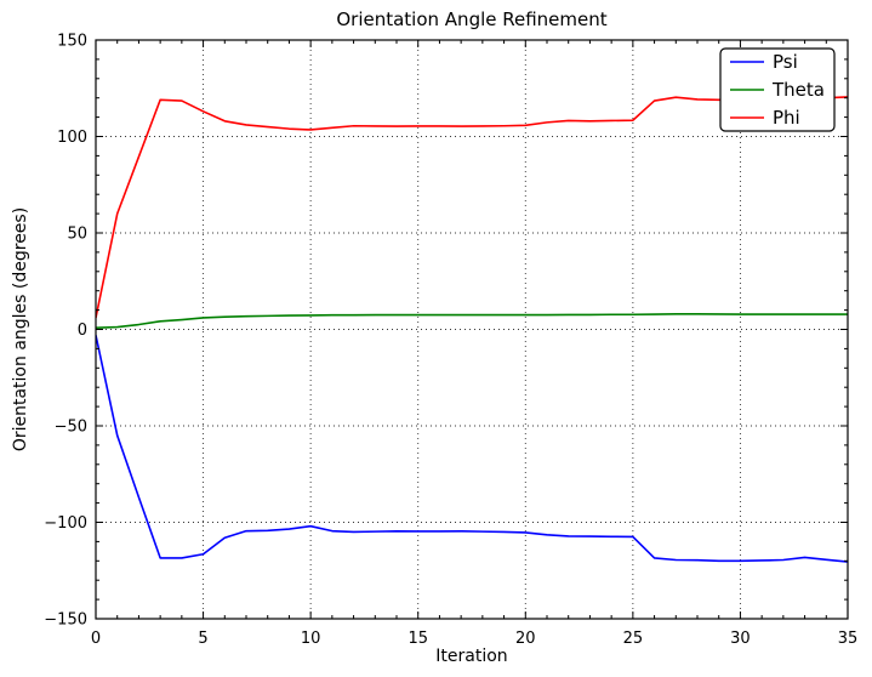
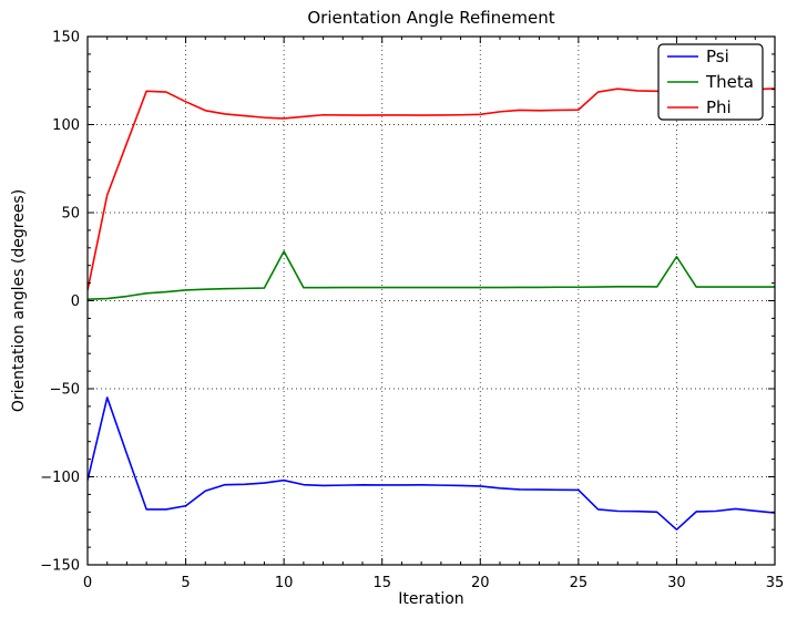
Psi/0: -3 -> -102
Theta/10: 7 -> 28
Psi/30: -120 -> -130
Theta/30: 8 -> 25
